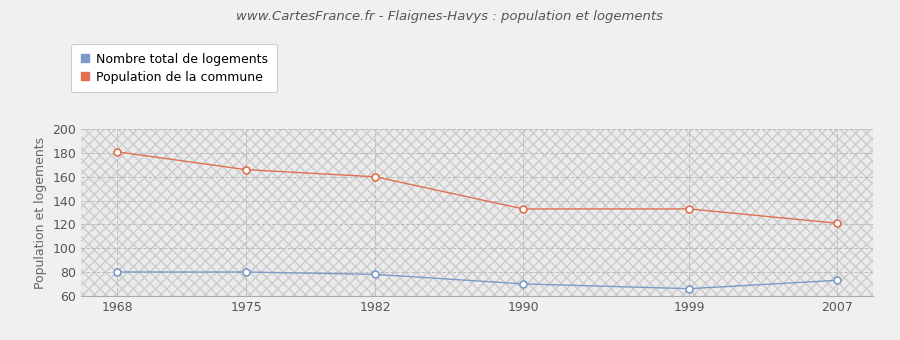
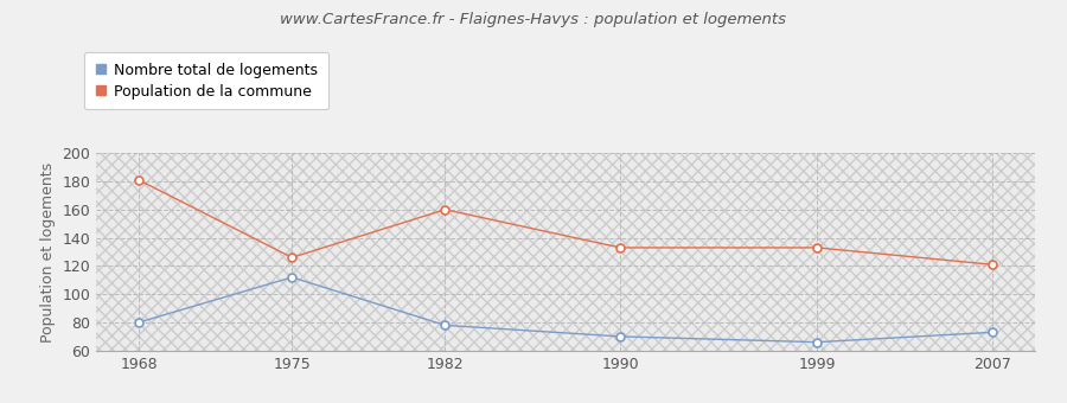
Nombre total de logements/1975: 80 -> 112
Population de la commune/1975: 166 -> 126
